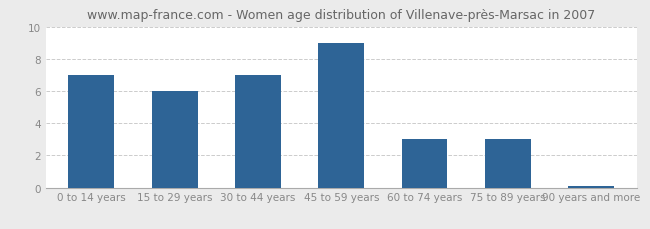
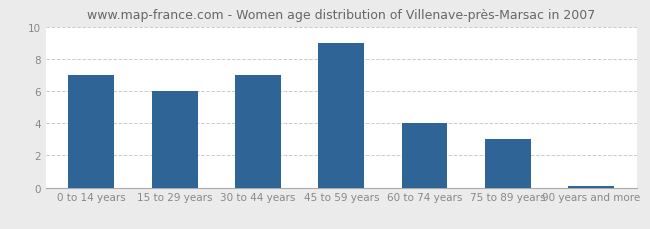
60 to 74 years: 3.0 -> 4.0
